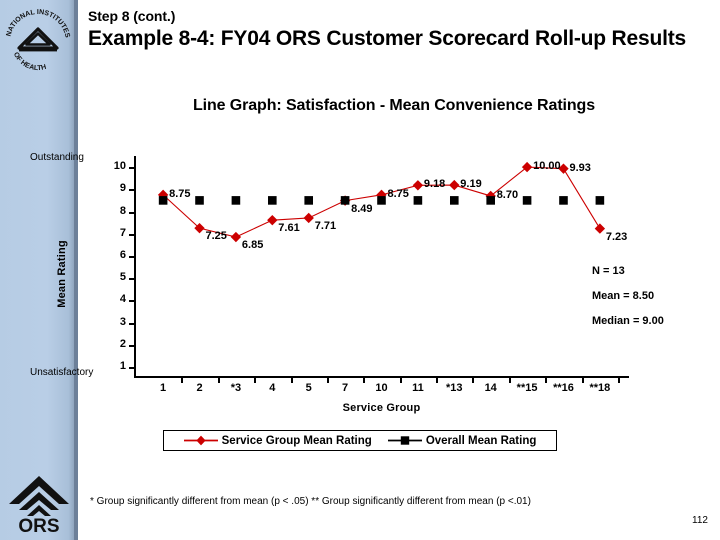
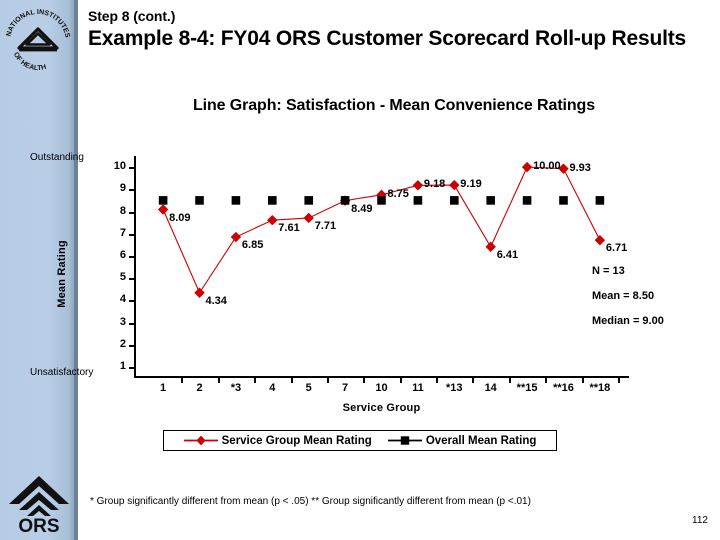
Service Group Mean Rating/1: 8.75 -> 8.09
Service Group Mean Rating/2: 7.25 -> 4.34
Service Group Mean Rating/14: 8.70 -> 6.41
Service Group Mean Rating/**18: 7.23 -> 6.71
